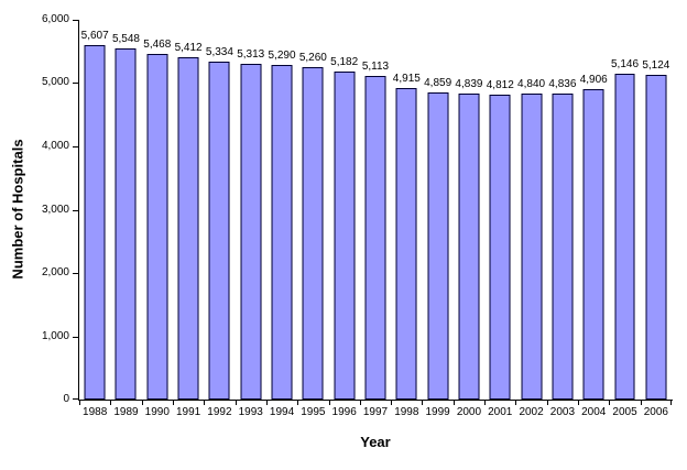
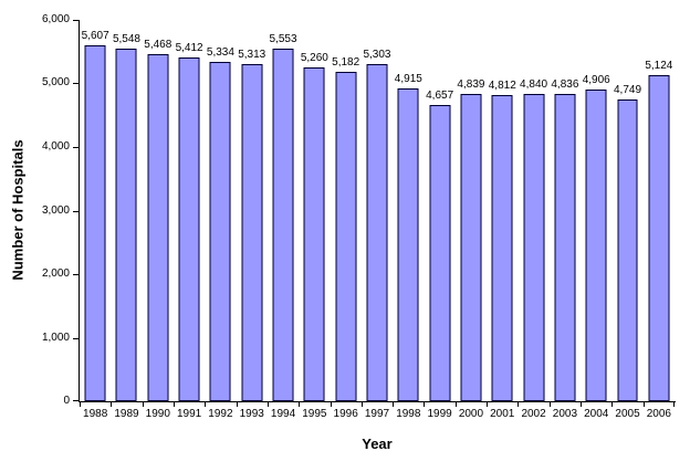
1994: 5,290 -> 5,553
1997: 5,113 -> 5,303
1999: 4,859 -> 4,657
2005: 5,146 -> 4,749
